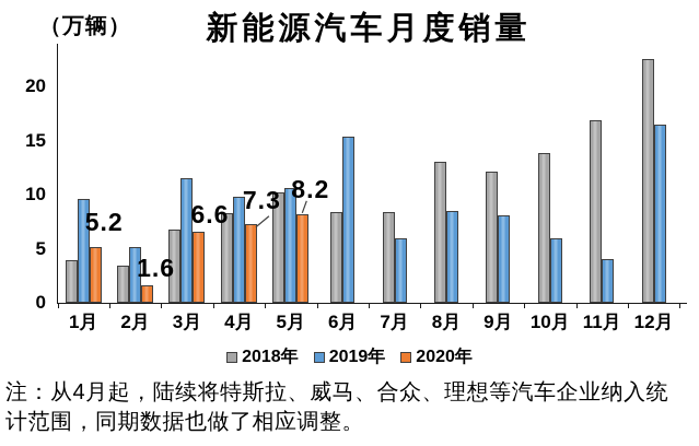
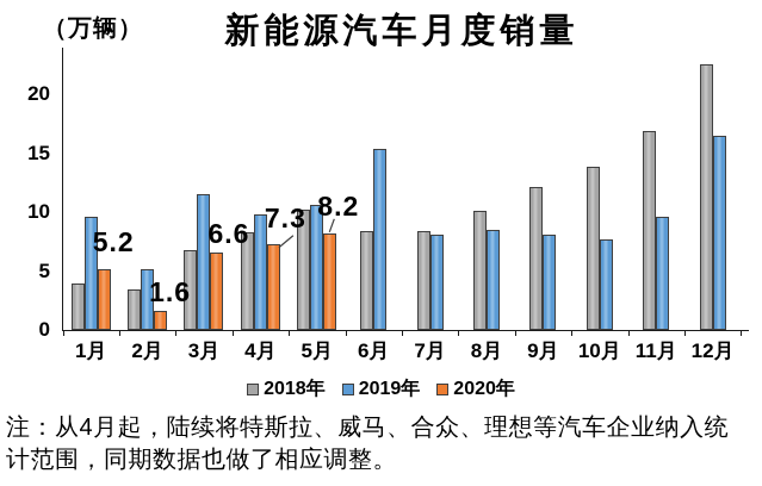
2019年/7月: 6 -> 8
2018年/8月: 13 -> 10
2019年/10月: 6 -> 8
2019年/11月: 4 -> 10
